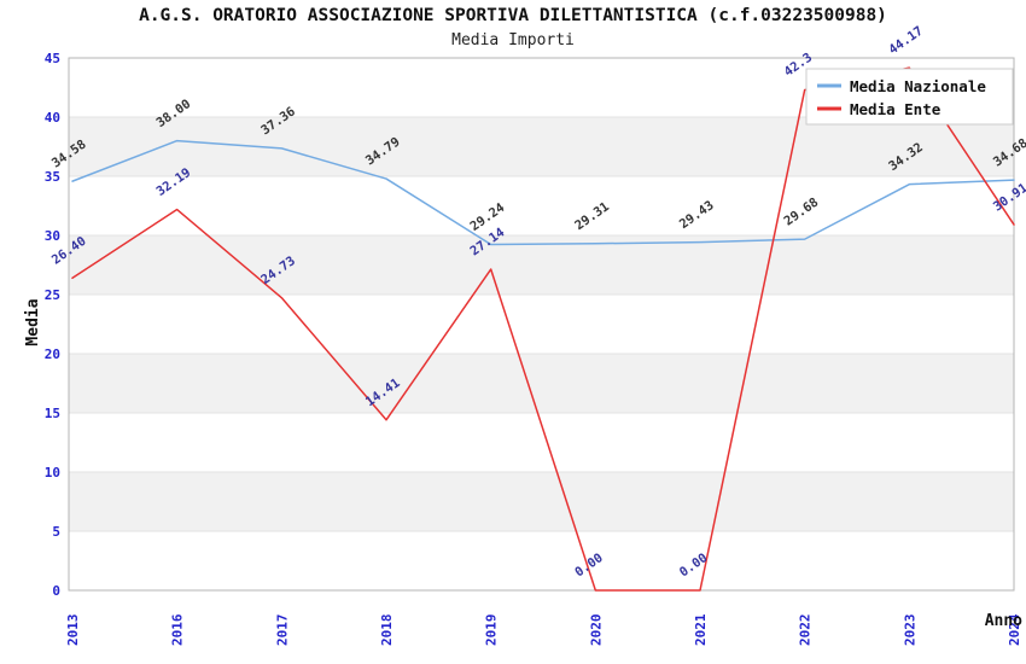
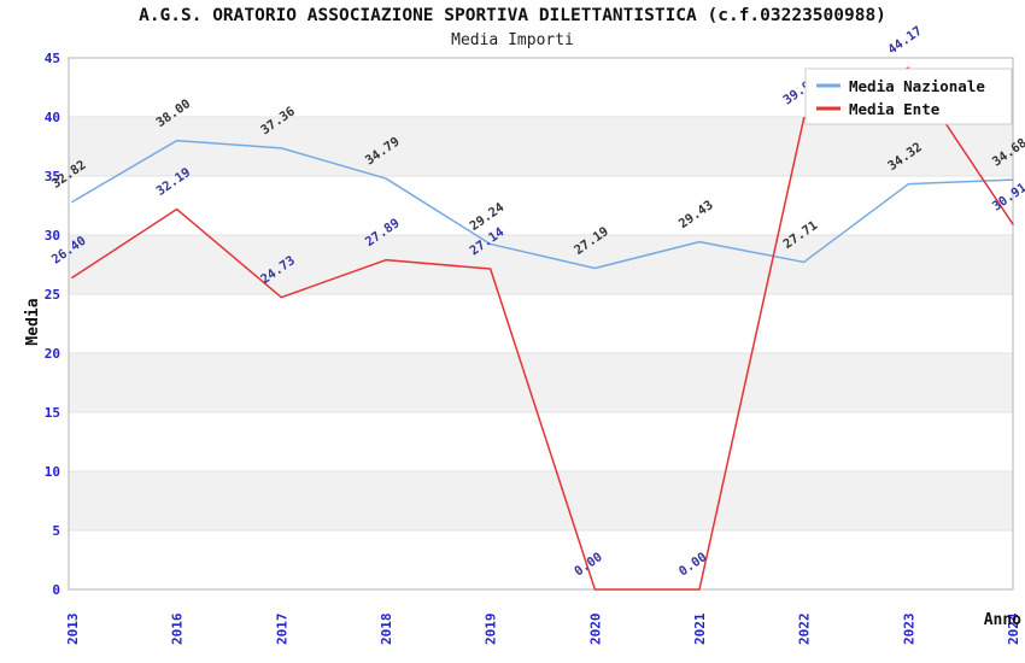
Media Nazionale/2013: 34.58 -> 32.82
Media Ente/2018: 14.41 -> 27.89
Media Nazionale/2020: 29.31 -> 27.19
Media Nazionale/2022: 29.68 -> 27.71
Media Ente/2022: 42.3 -> 39.9
